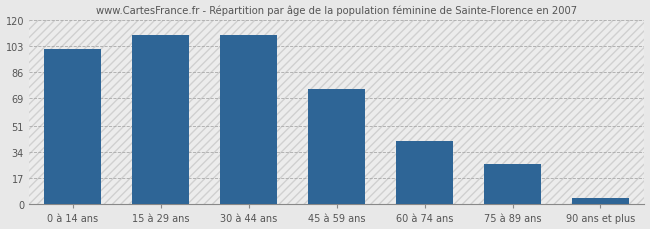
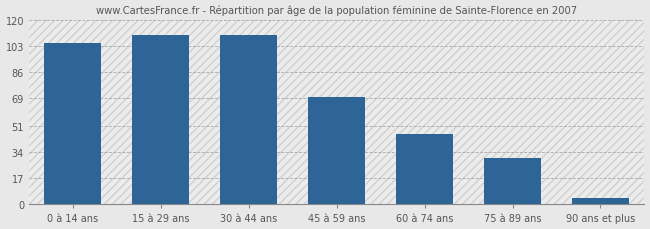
0 à 14 ans: 101 -> 105
45 à 59 ans: 75 -> 70
60 à 74 ans: 41 -> 46
75 à 89 ans: 26 -> 30
